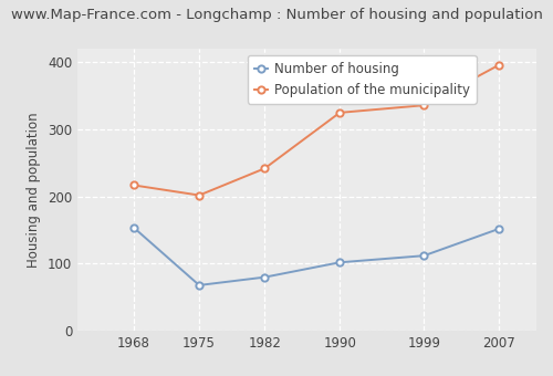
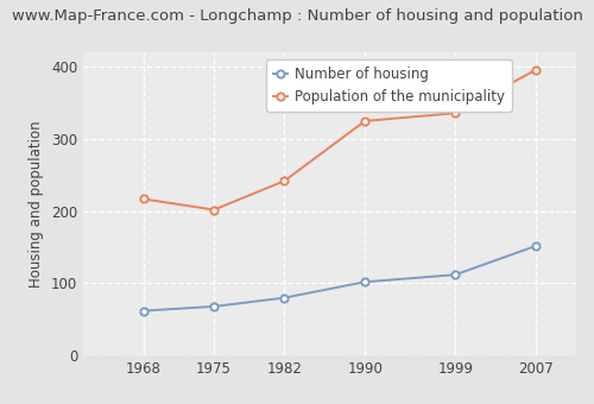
Number of housing/1968: 154 -> 62
